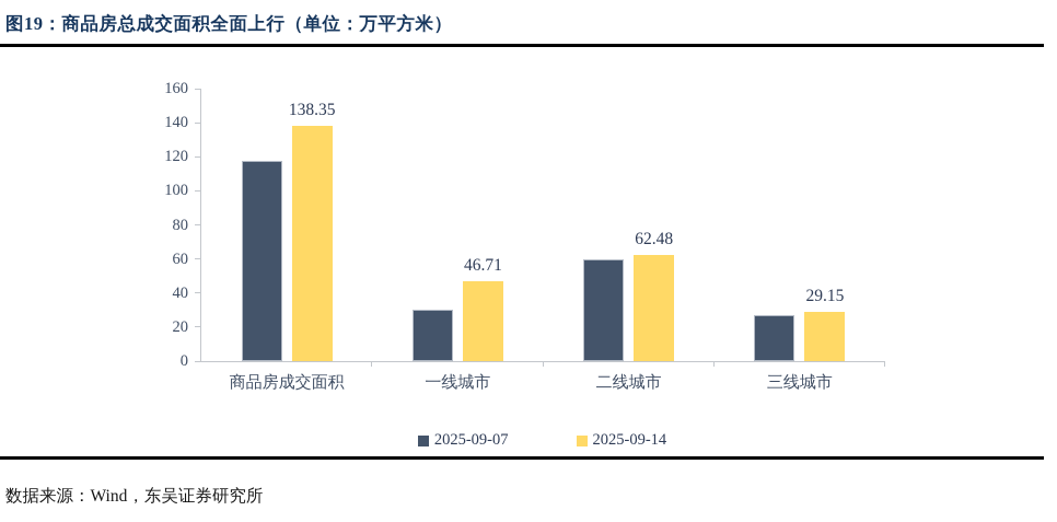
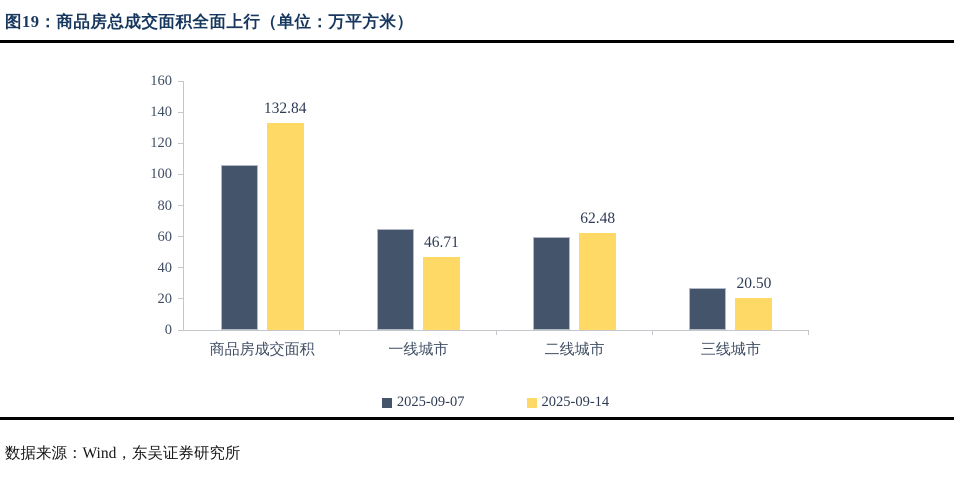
2025-09-07/商品房成交面积: 118 -> 106
2025-09-14/商品房成交面积: 138.35 -> 132.84
2025-09-07/一线城市: 30 -> 65
2025-09-14/三线城市: 29.15 -> 20.50
